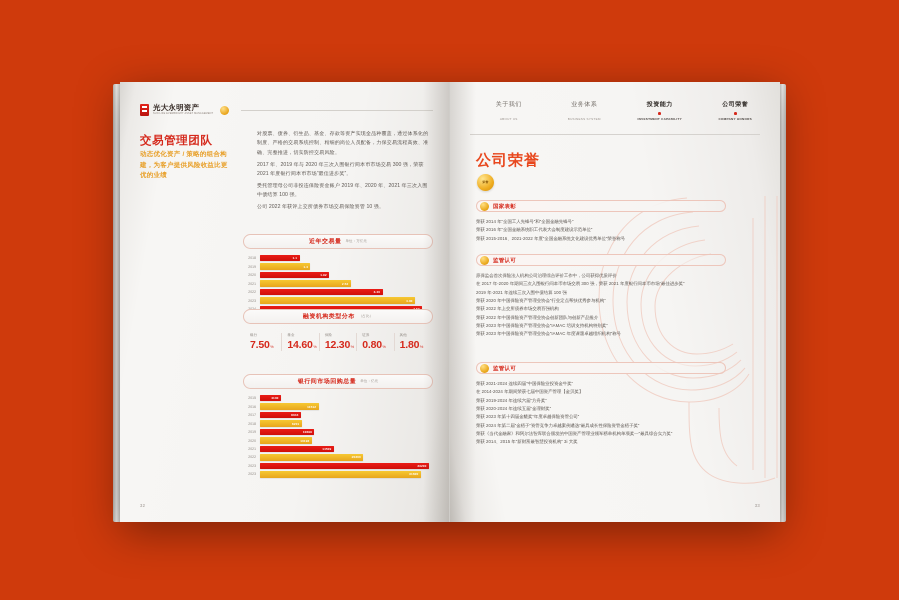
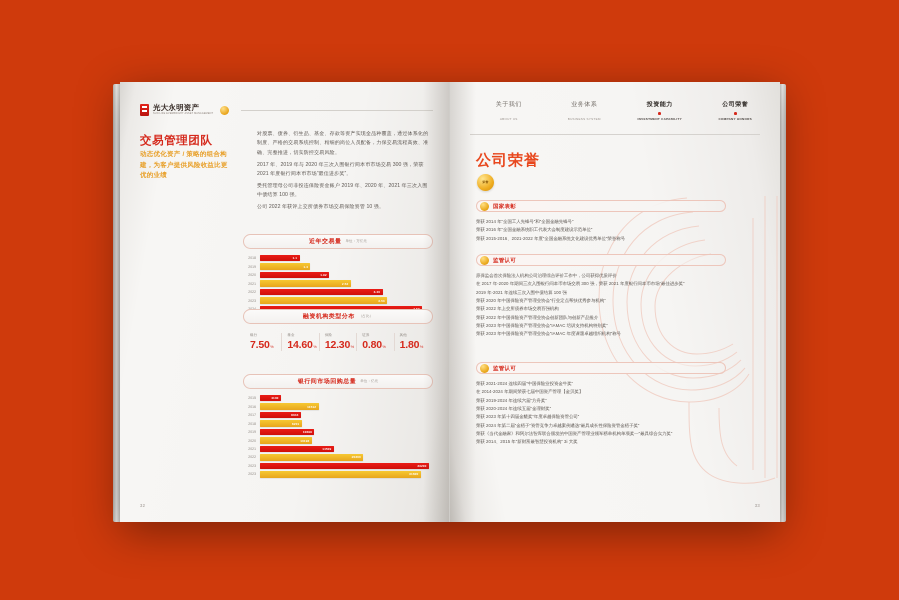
近年交易量/2023: 4.30 -> 3.53
